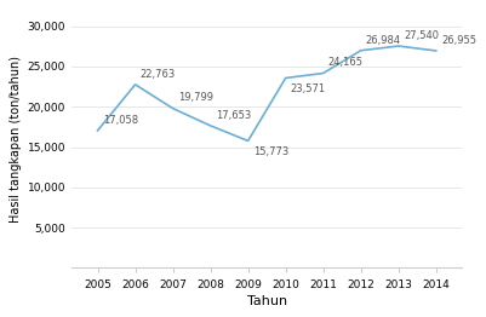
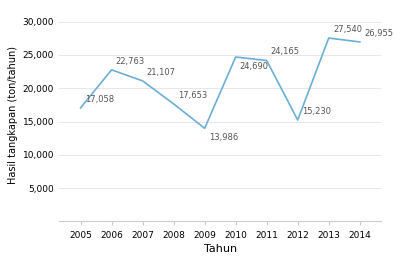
2007: 19,799 -> 21,107
2009: 15,773 -> 13,986
2010: 23,571 -> 24,690
2012: 26,984 -> 15,230
